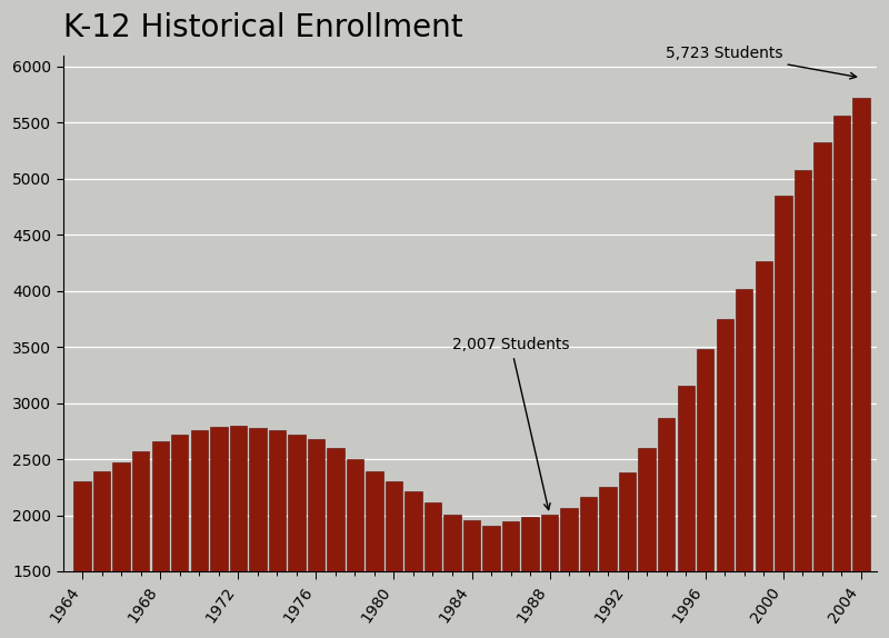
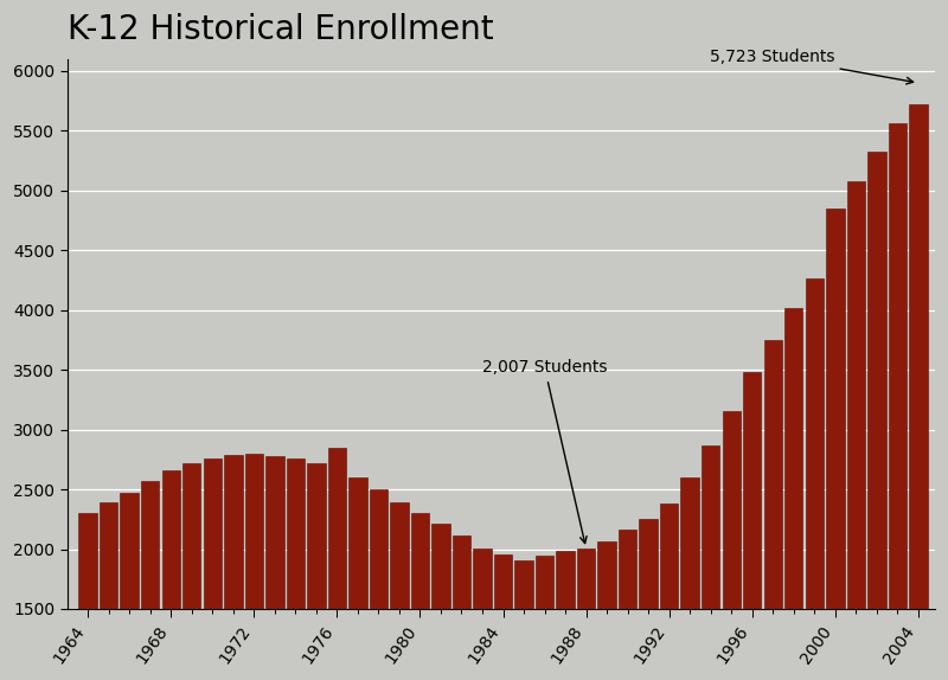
1976: 2680 -> 2850
